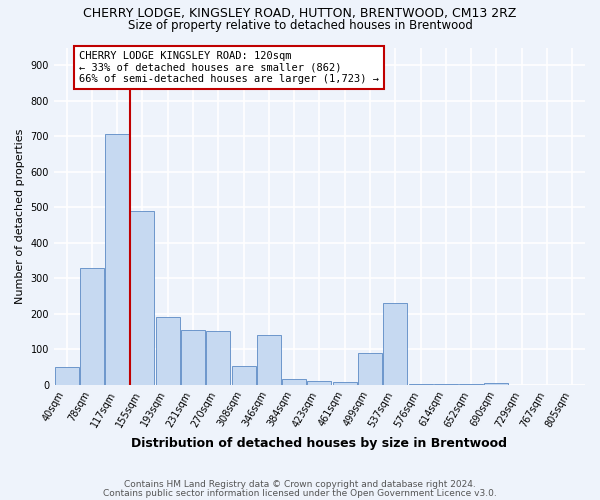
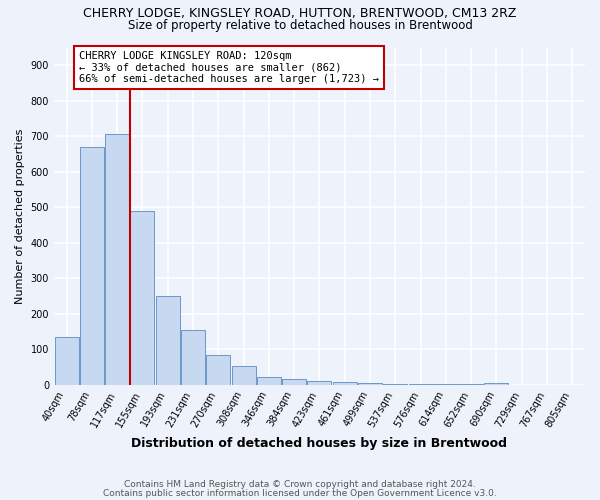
40sqm: 50 -> 135
78sqm: 330 -> 670
193sqm: 190 -> 250
270sqm: 150 -> 85
346sqm: 140 -> 22
499sqm: 90 -> 5
537sqm: 230 -> 3
